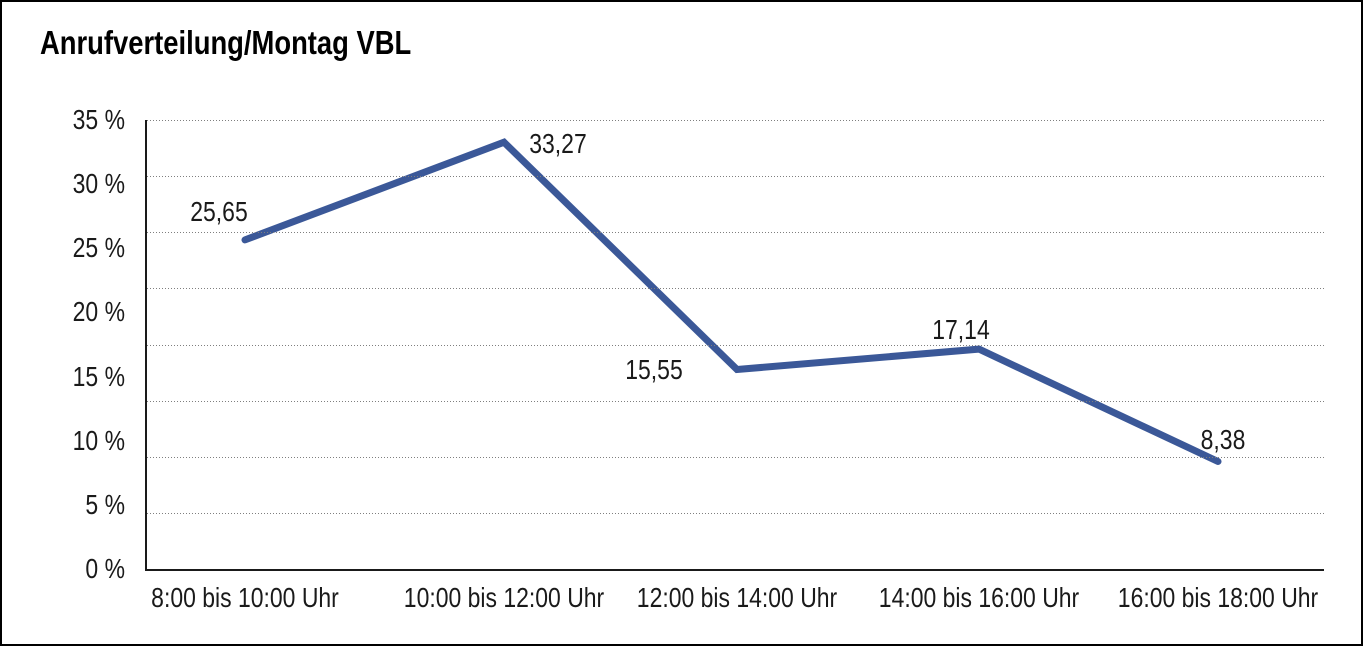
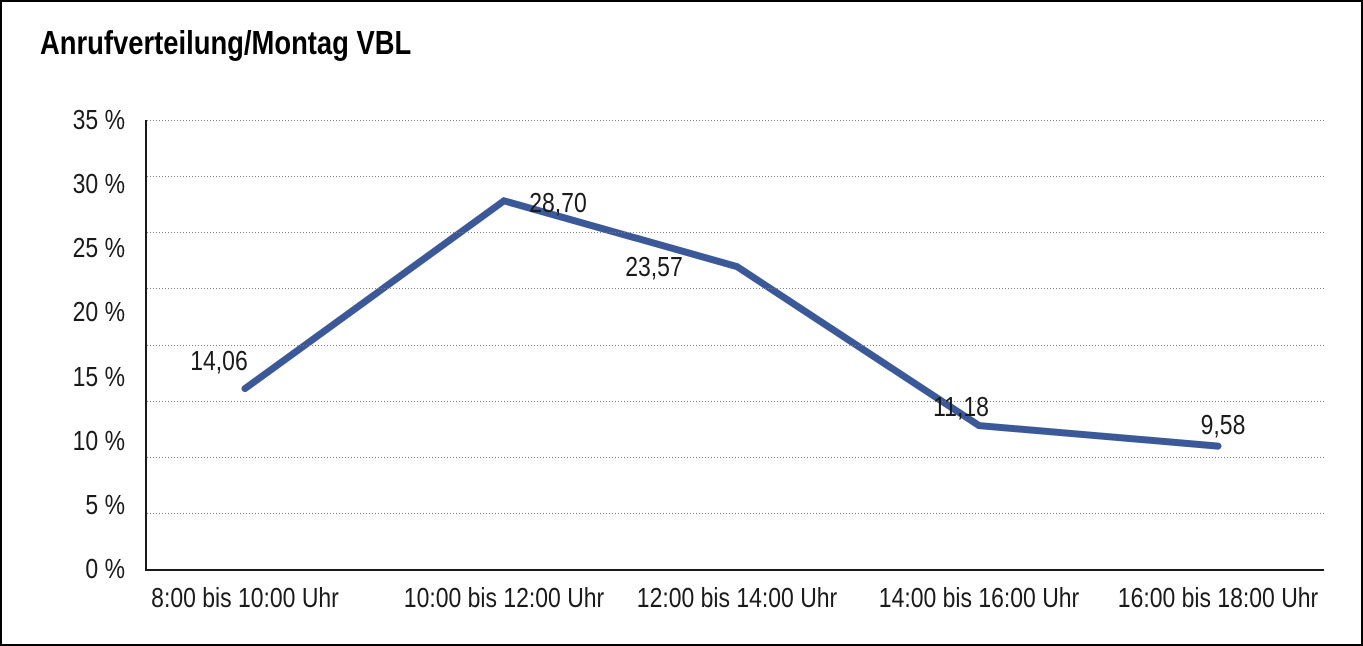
8:00 bis 10:00 Uhr: 25,65 -> 14,06
10:00 bis 12:00 Uhr: 33,27 -> 28,70
12:00 bis 14:00 Uhr: 15,55 -> 23,57
14:00 bis 16:00 Uhr: 17,14 -> 11,18
16:00 bis 18:00 Uhr: 8,38 -> 9,58
